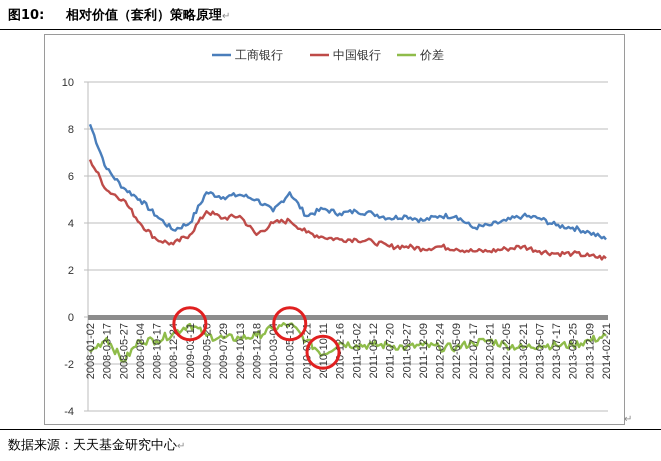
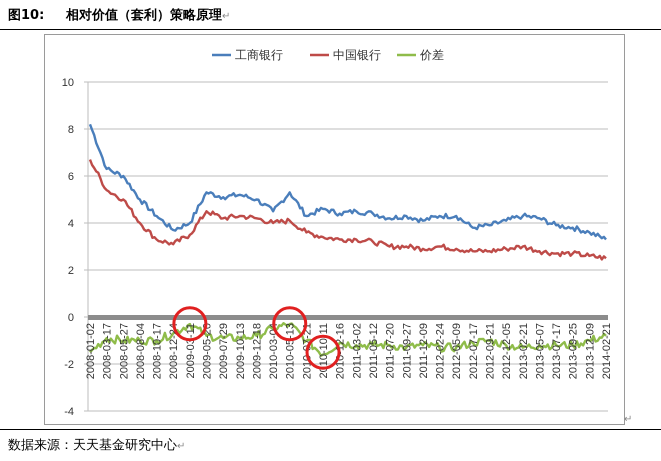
工商银行/2008-05-27: 5.5 -> 6.0
价差/2008-05-27: -1.9 -> -1.0
中国银行/2009-12-18: 3.5 -> 4.2
